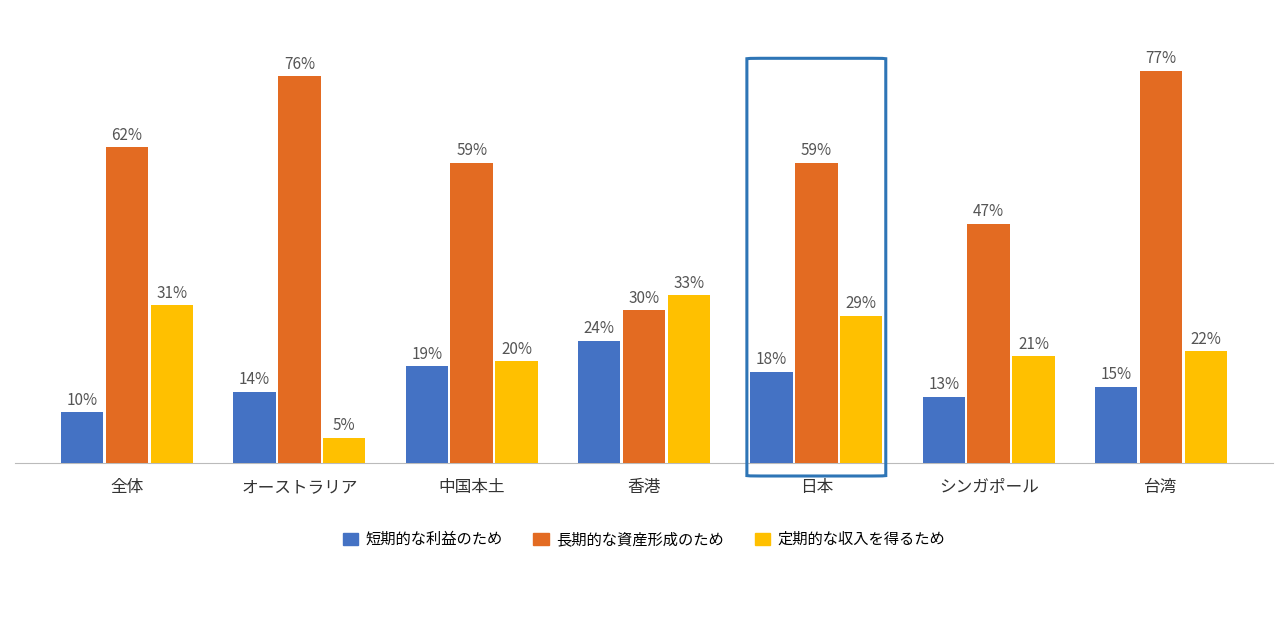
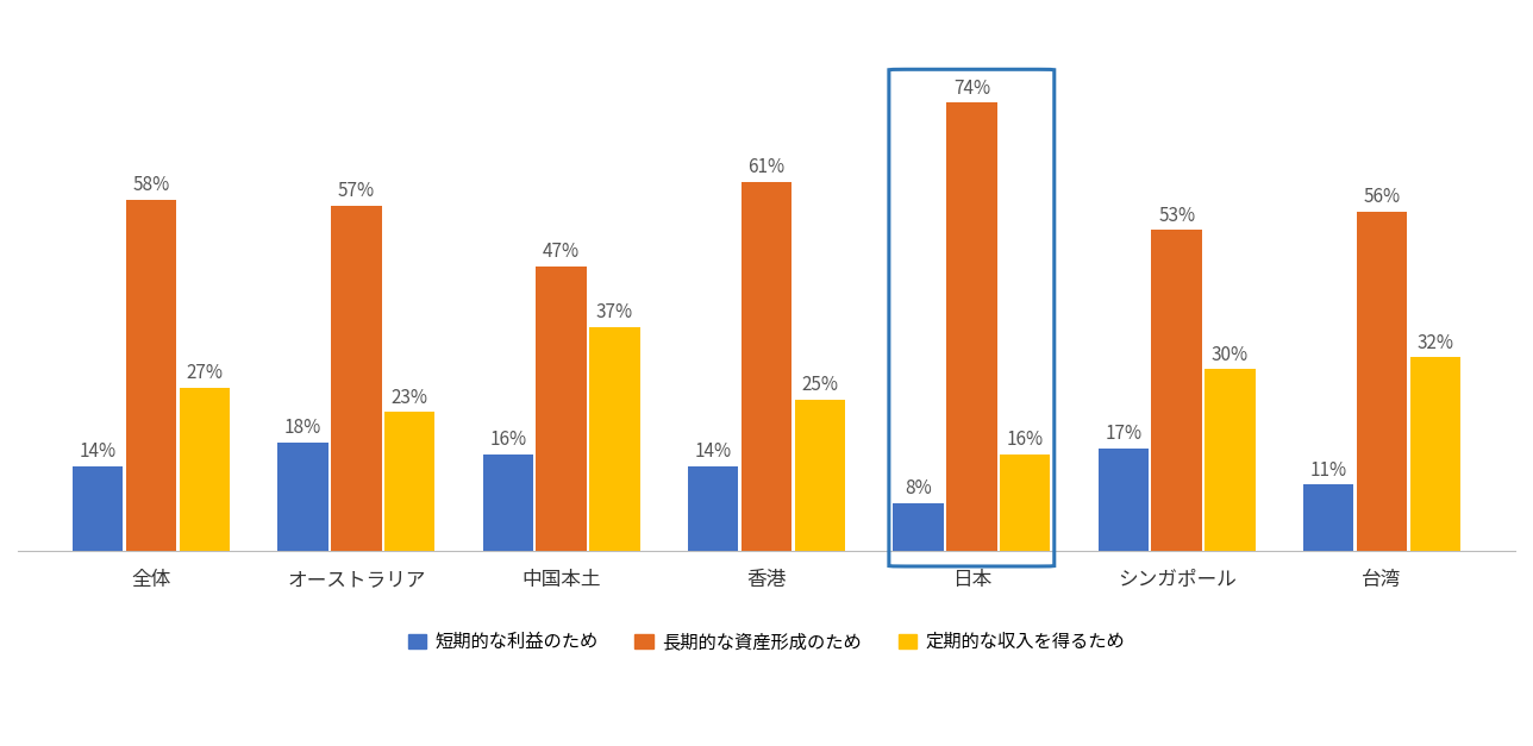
短期的な利益のため/全体: 10% -> 14%
長期的な資産形成のため/全体: 62% -> 58%
定期的な収入を得るため/全体: 31% -> 27%
短期的な利益のため/オーストラリア: 14% -> 18%
長期的な資産形成のため/オーストラリア: 76% -> 57%
定期的な収入を得るため/オーストラリア: 5% -> 23%
短期的な利益のため/中国本土: 19% -> 16%
長期的な資産形成のため/中国本土: 59% -> 47%
定期的な収入を得るため/中国本土: 20% -> 37%
短期的な利益のため/香港: 24% -> 14%
長期的な資産形成のため/香港: 30% -> 61%
定期的な収入を得るため/香港: 33% -> 25%
短期的な利益のため/日本: 18% -> 8%
長期的な資産形成のため/日本: 59% -> 74%
定期的な収入を得るため/日本: 29% -> 16%
短期的な利益のため/シンガポール: 13% -> 17%
長期的な資産形成のため/シンガポール: 47% -> 53%
定期的な収入を得るため/シンガポール: 21% -> 30%
短期的な利益のため/台湾: 15% -> 11%
長期的な資産形成のため/台湾: 77% -> 56%
定期的な収入を得るため/台湾: 22% -> 32%
